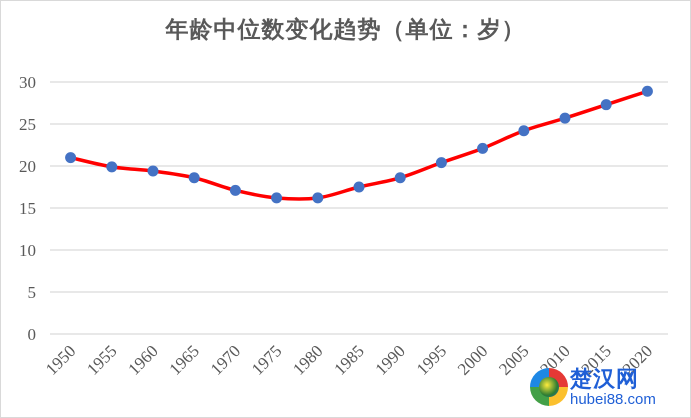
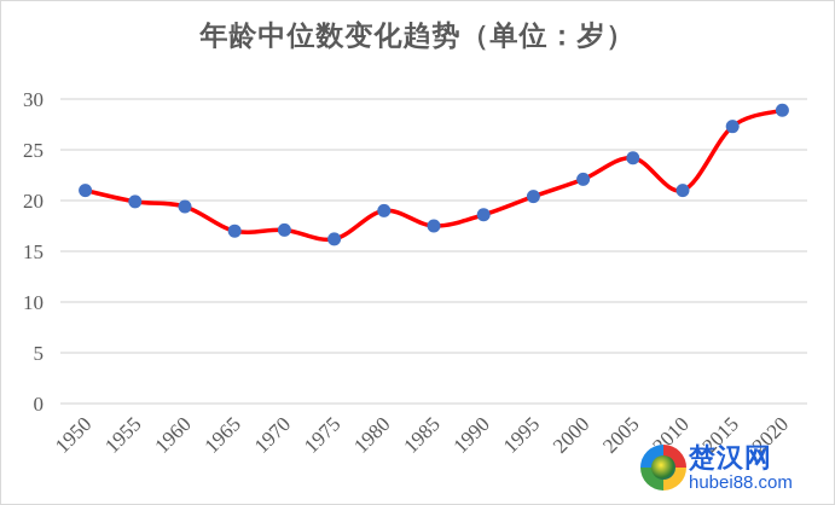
1965: 19 -> 17
1980: 16 -> 19
2010: 26 -> 21
